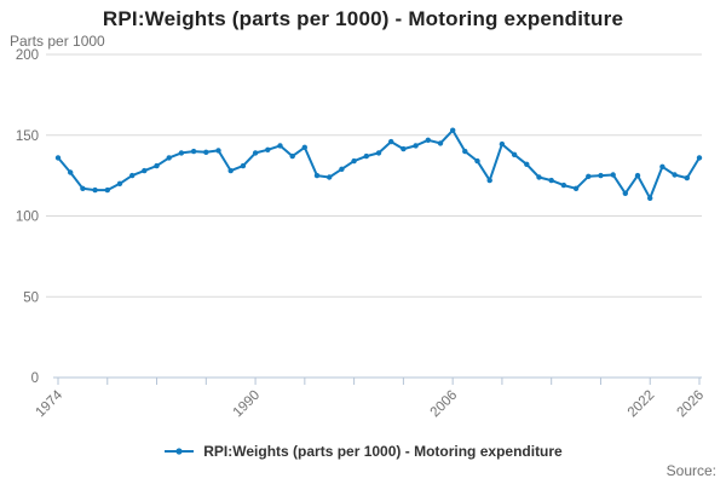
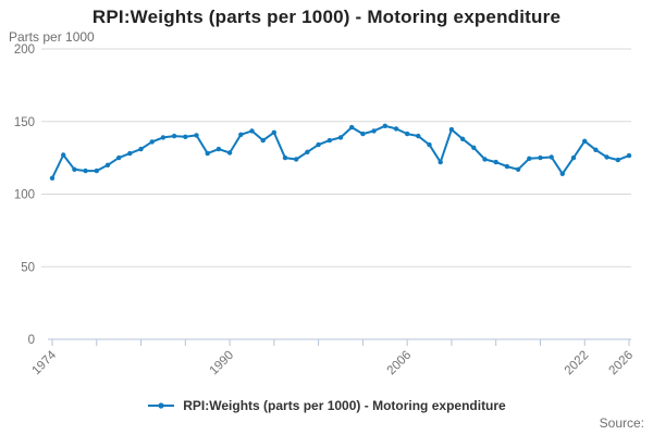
1974: 136 -> 111
1990: 139 -> 128
2006: 153 -> 142
2022: 111 -> 136
2026: 136 -> 126
